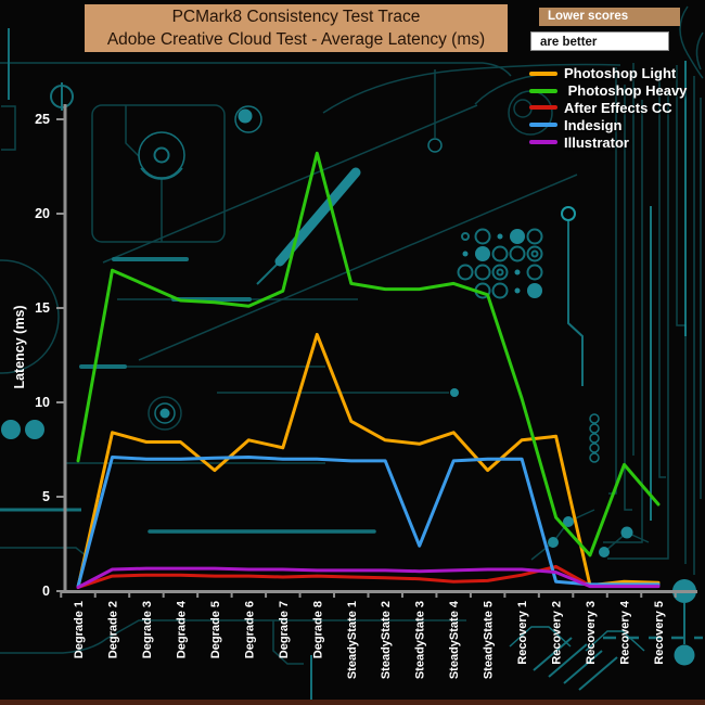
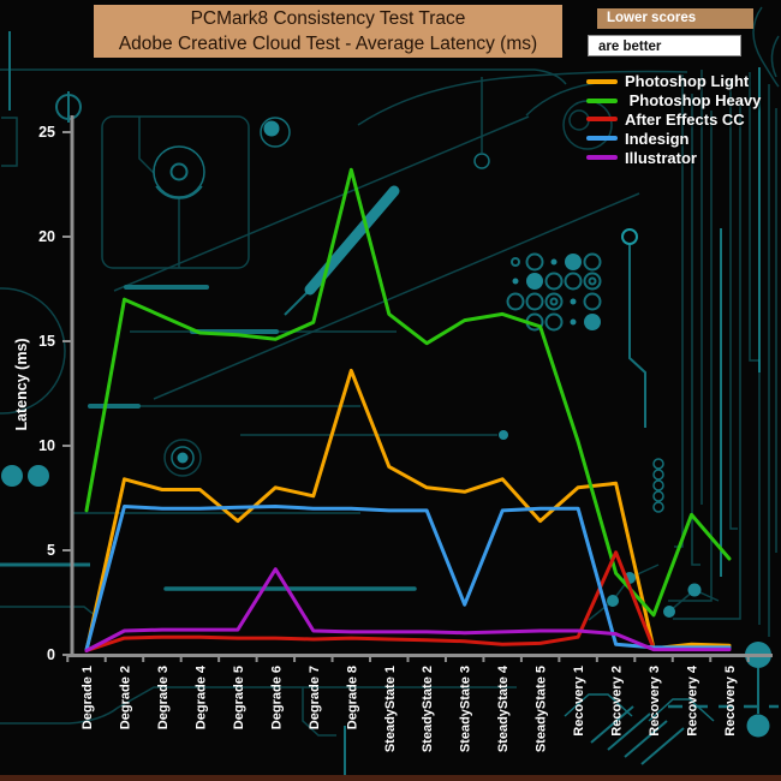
Illustrator/Degrade 6: 1.1 -> 4.1
Photoshop Heavy/SteadyState 2: 16.0 -> 14.9
After Effects CC/Recovery 2: 1.3 -> 4.9
